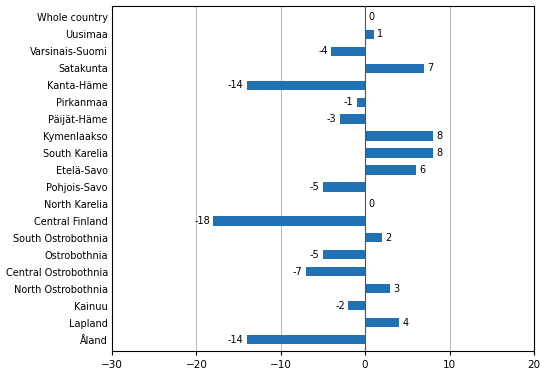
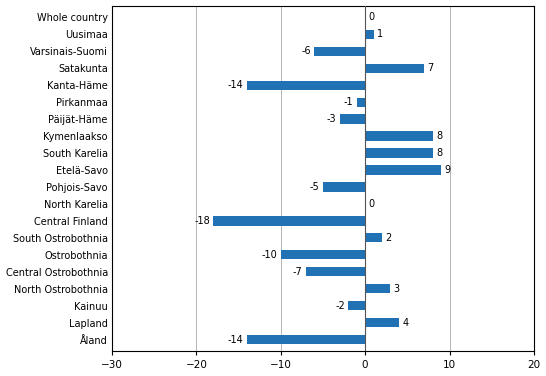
Varsinais-Suomi: -4 -> -6
Etelä-Savo: 6 -> 9
Ostrobothnia: -5 -> -10
